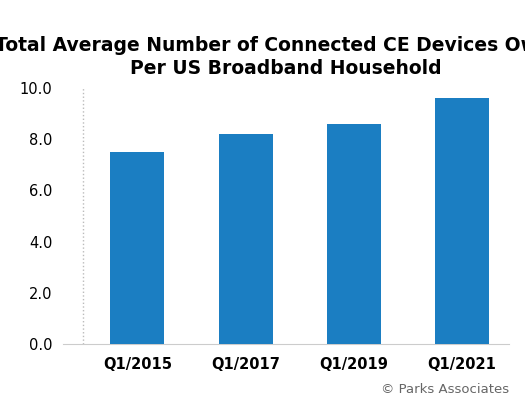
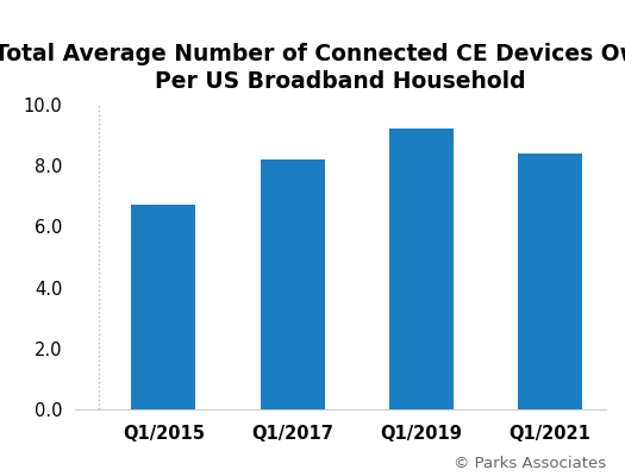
Q1/2015: 7.5 -> 6.7
Q1/2019: 8.6 -> 9.2
Q1/2021: 9.6 -> 8.4
